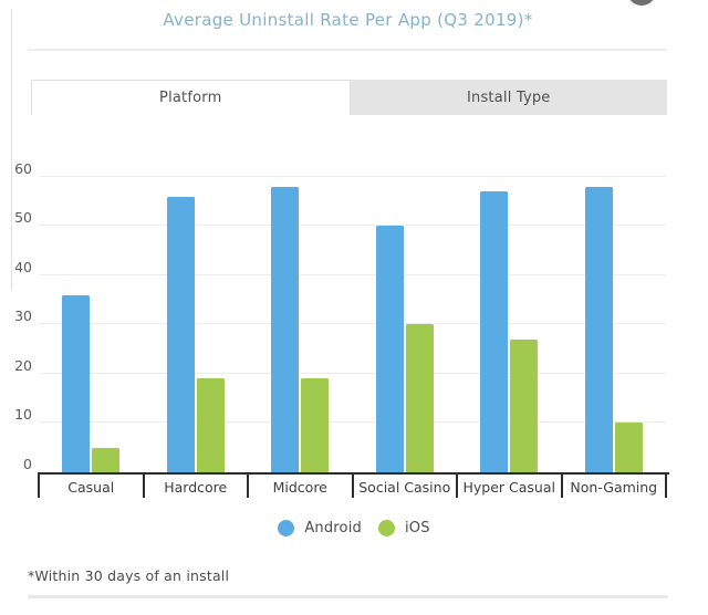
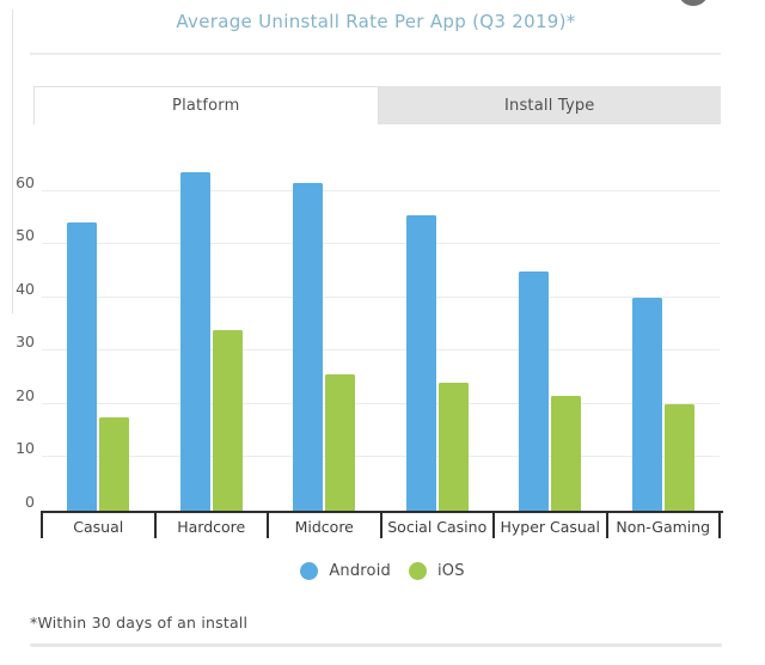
Android/Casual: 36 -> 54
iOS/Casual: 5 -> 18
Android/Hardcore: 56 -> 64
iOS/Hardcore: 19 -> 34
Android/Midcore: 58 -> 62
iOS/Midcore: 19 -> 26
Android/Social Casino: 50 -> 56
iOS/Social Casino: 30 -> 24
Android/Hyper Casual: 57 -> 45
iOS/Hyper Casual: 27 -> 22
Android/Non-Gaming: 58 -> 40
iOS/Non-Gaming: 10 -> 20
